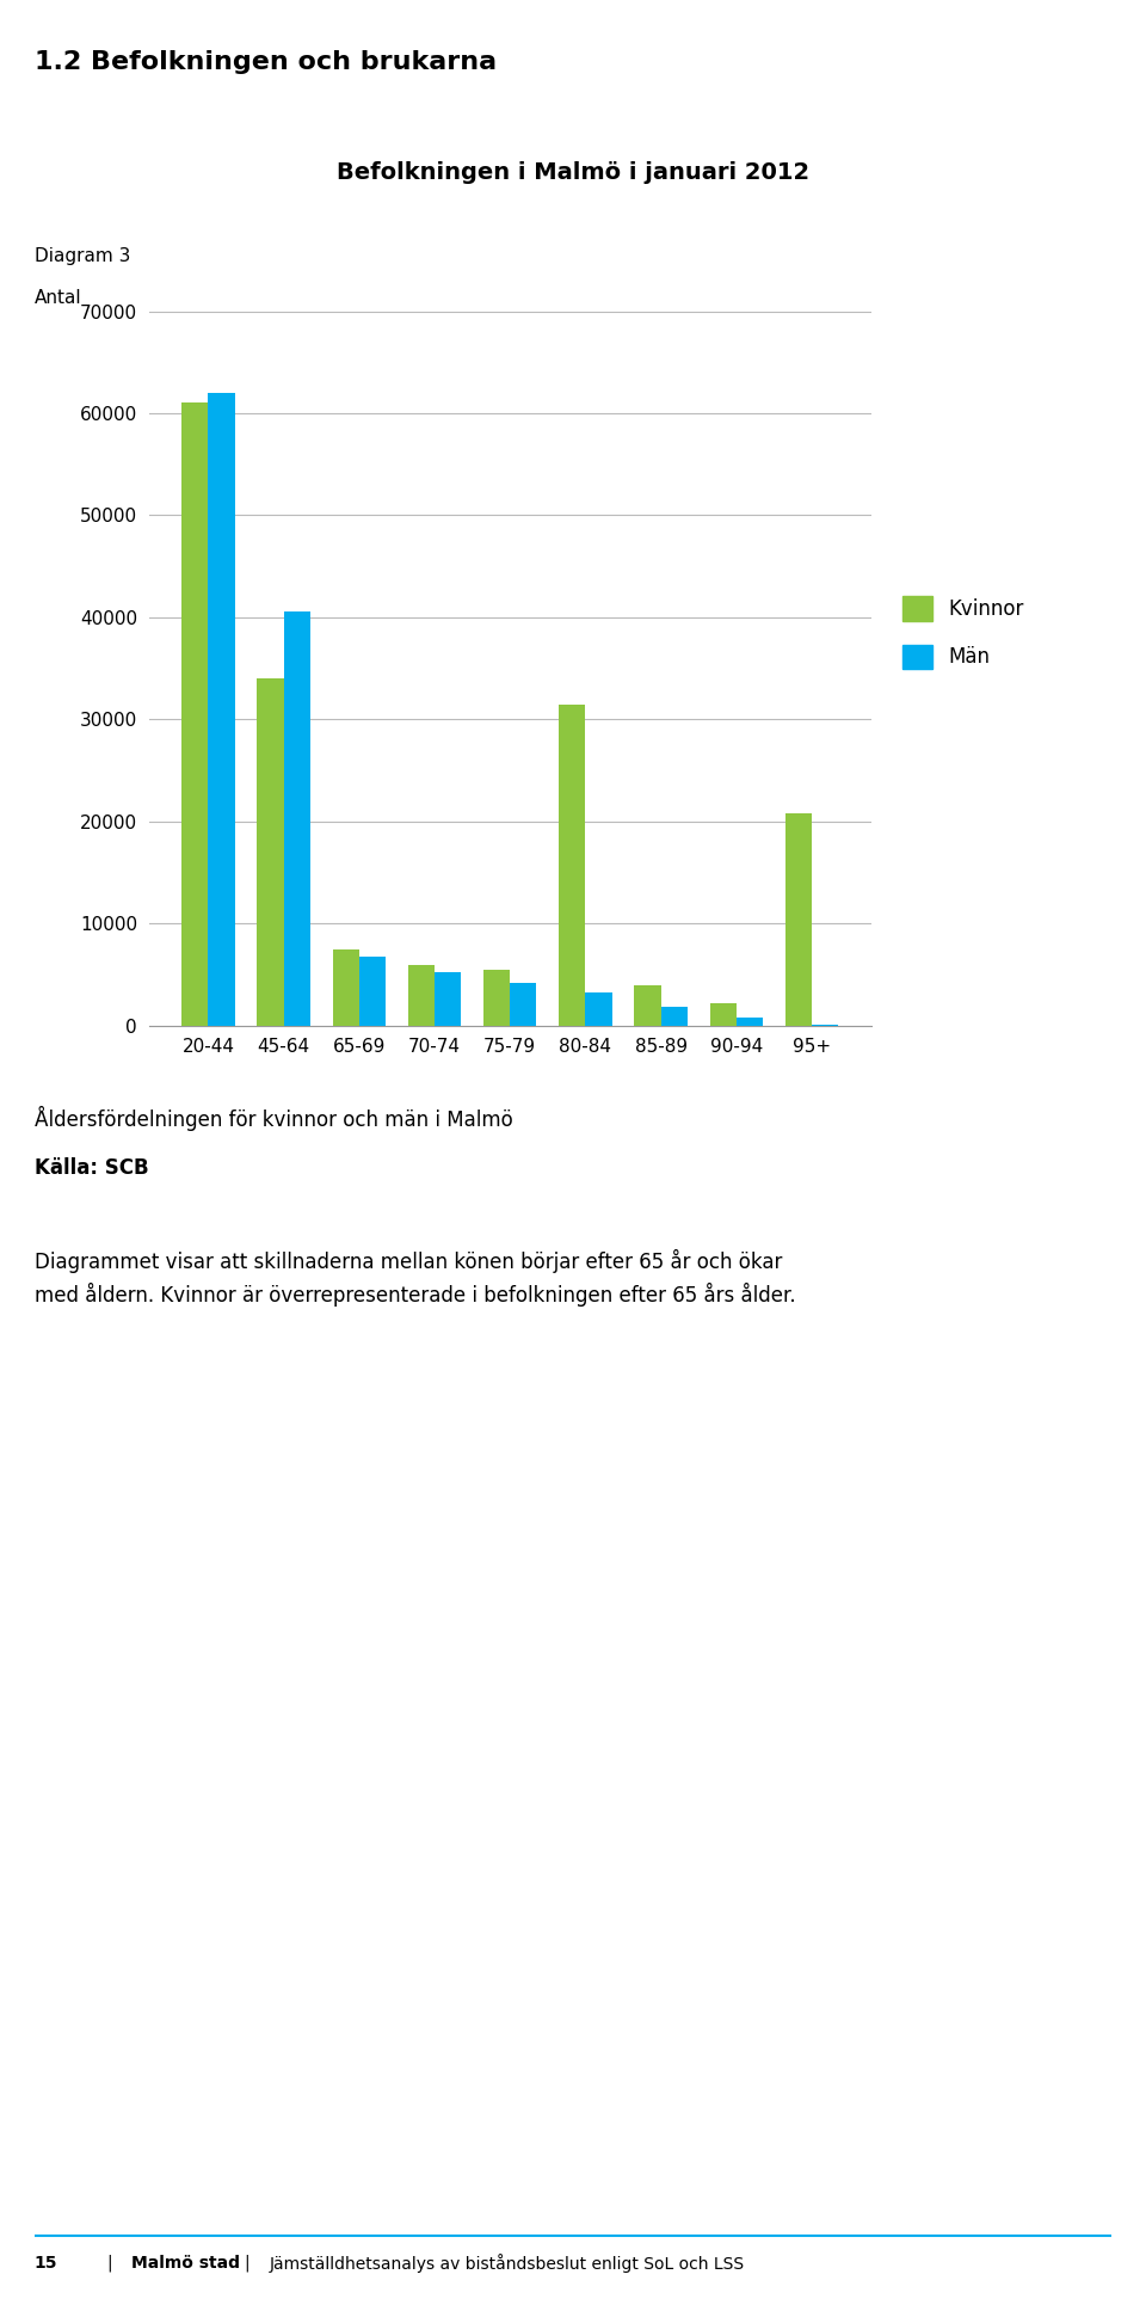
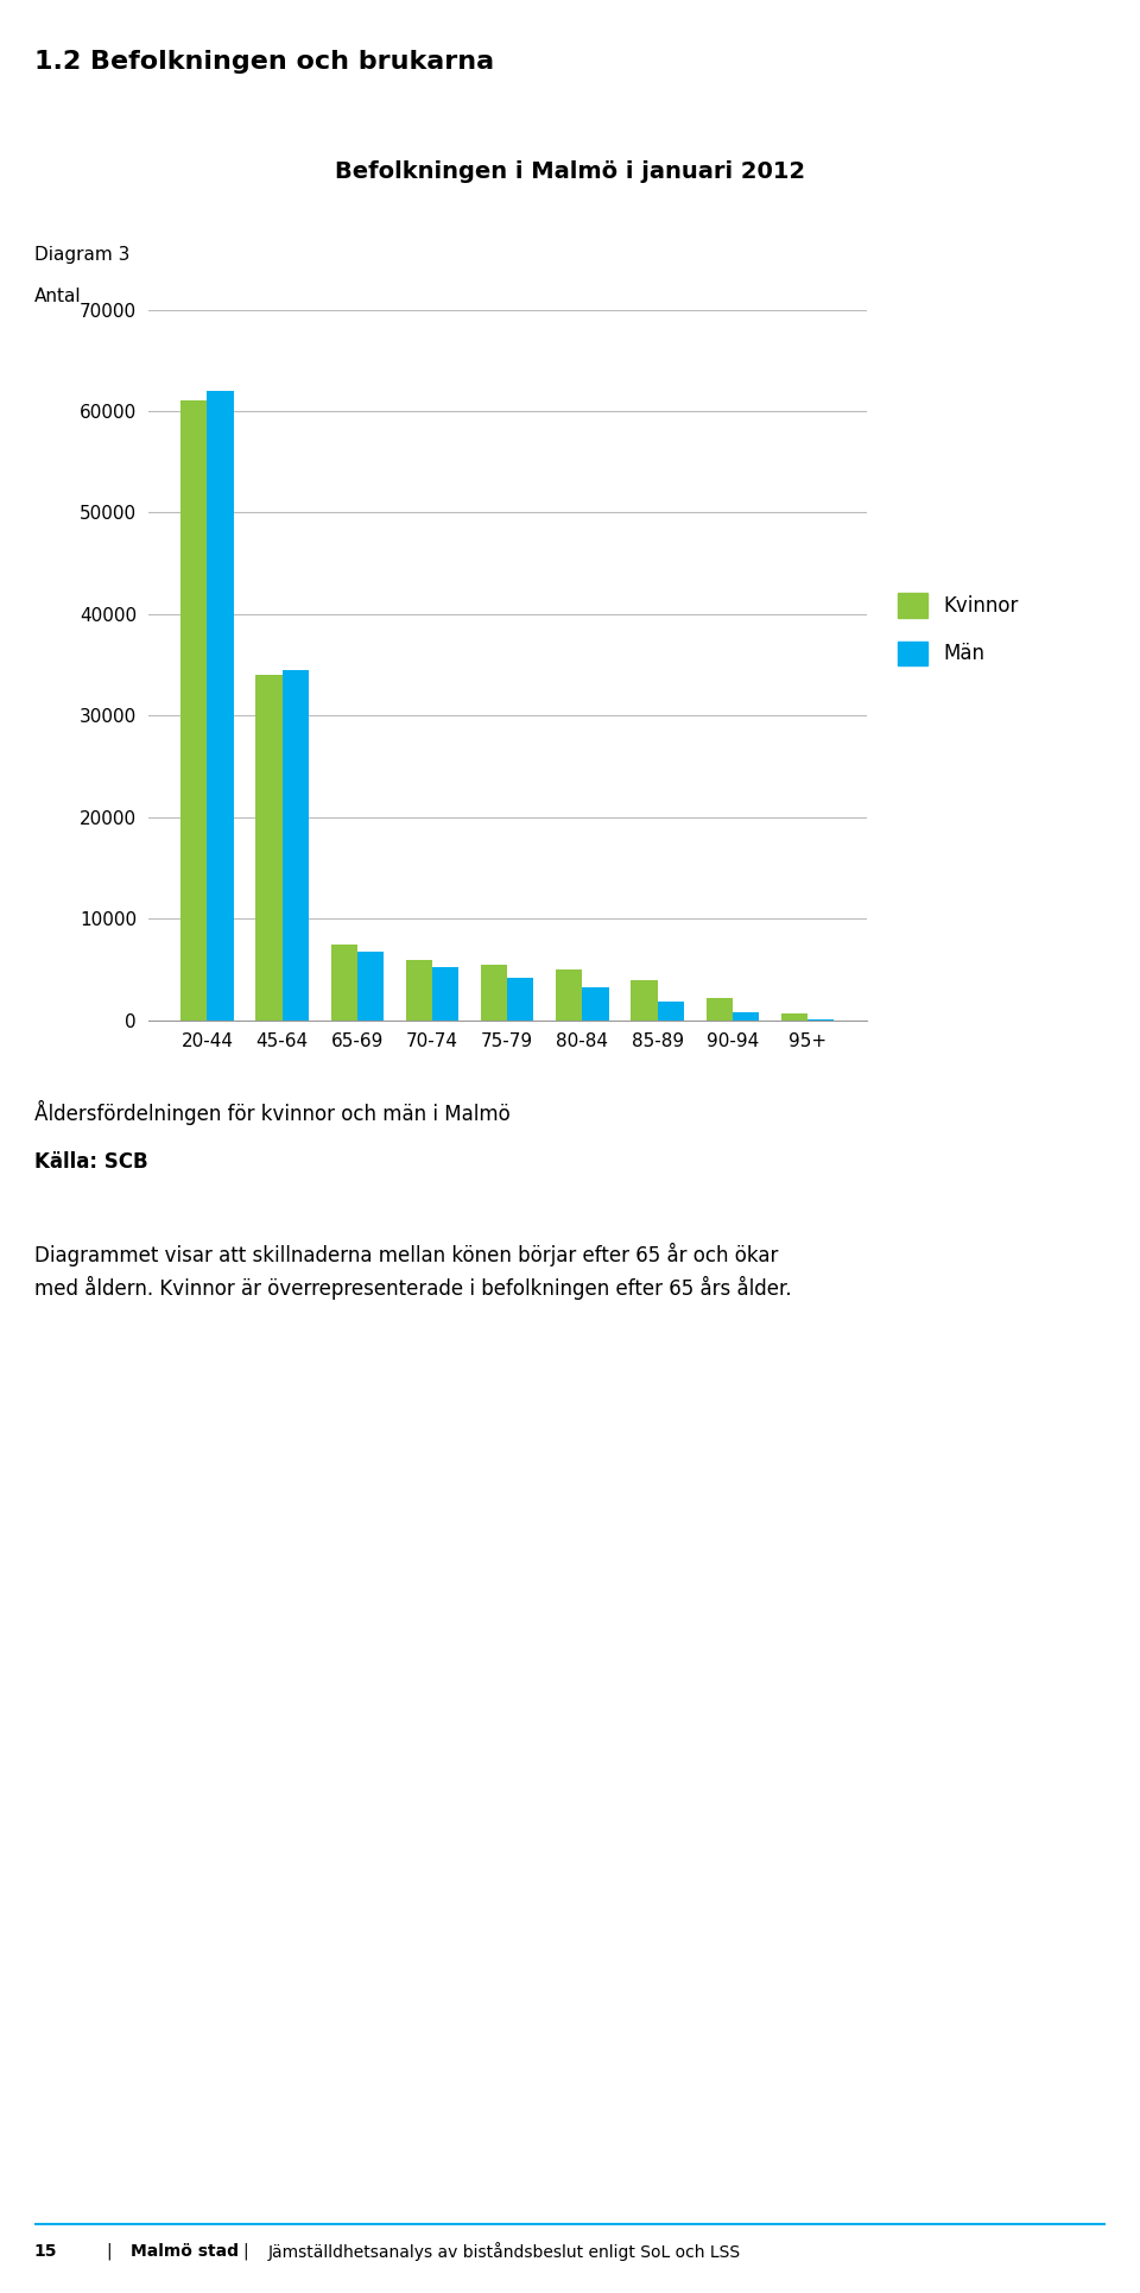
Män/45-64: 40600 -> 34500
Kvinnor/80-84: 31400 -> 5000
Kvinnor/95+: 20800 -> 700
